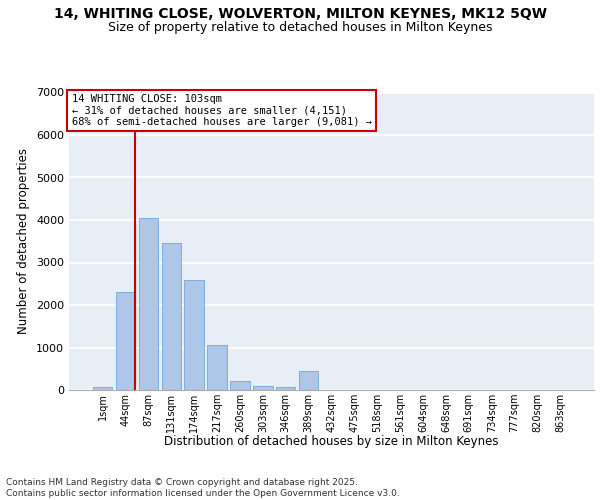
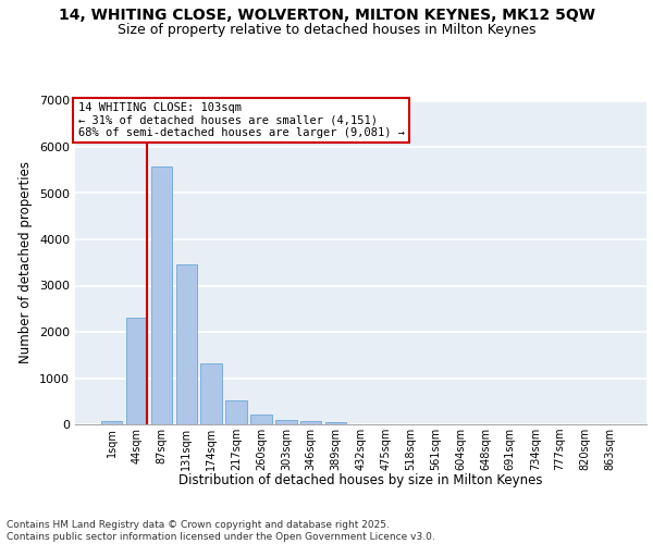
87sqm: 4050 -> 5580
174sqm: 2600 -> 1320
217sqm: 1050 -> 520
389sqm: 450 -> 40
